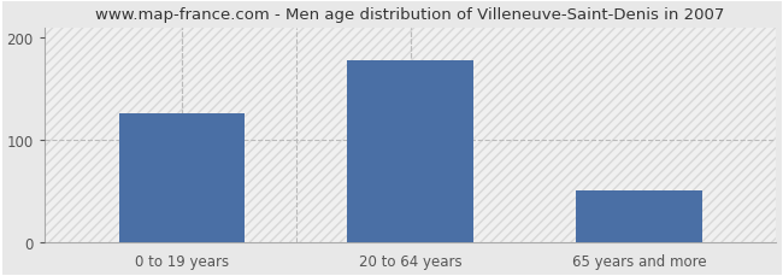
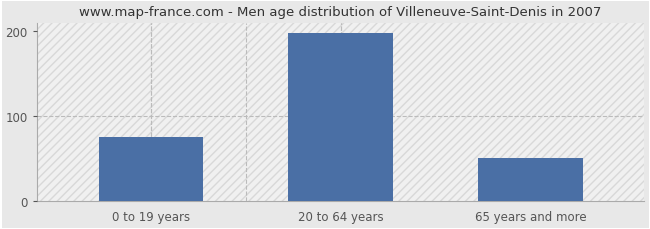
0 to 19 years: 126 -> 75
20 to 64 years: 178 -> 198
